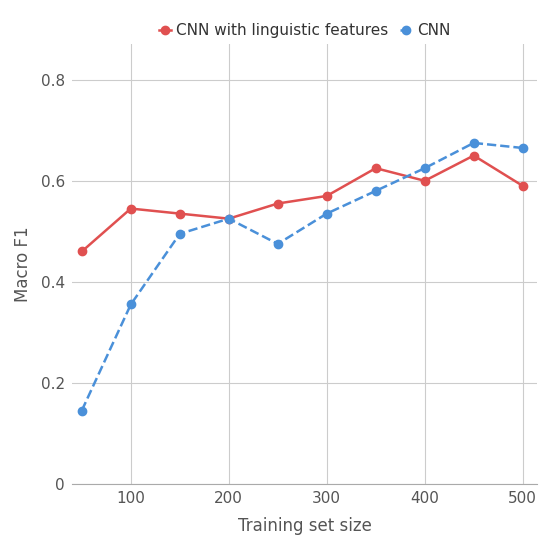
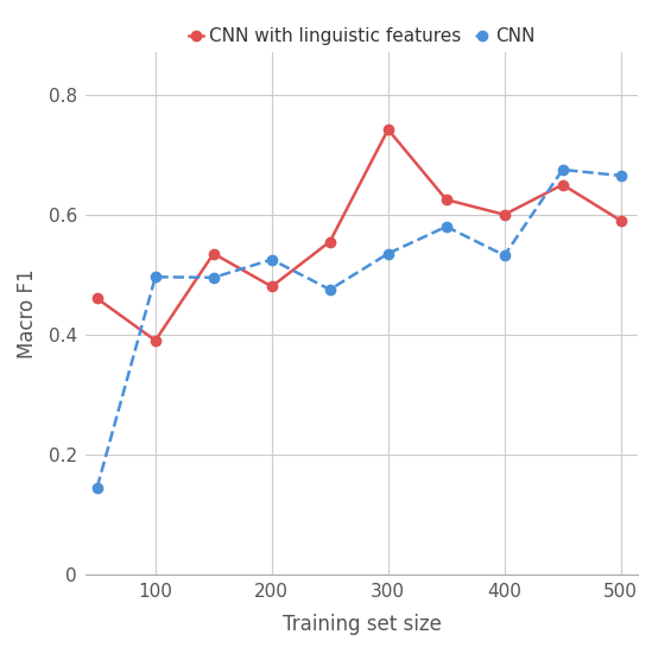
CNN/100: 0.355 -> 0.496
CNN with linguistic features/100: 0.545 -> 0.390
CNN with linguistic features/200: 0.525 -> 0.480
CNN with linguistic features/300: 0.570 -> 0.742
CNN/400: 0.625 -> 0.532
